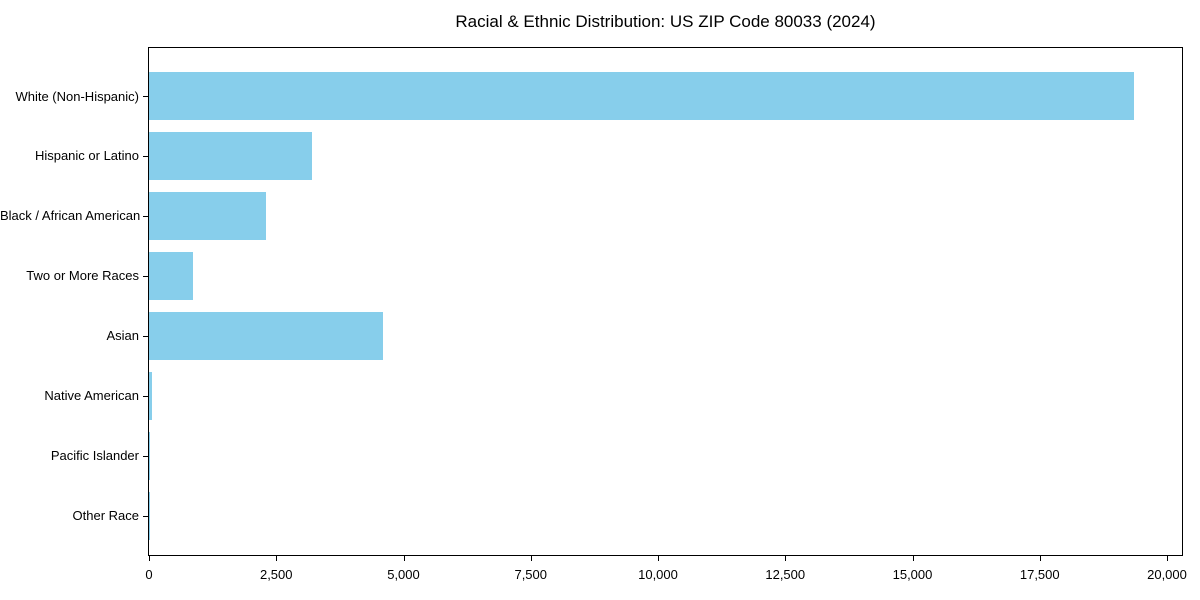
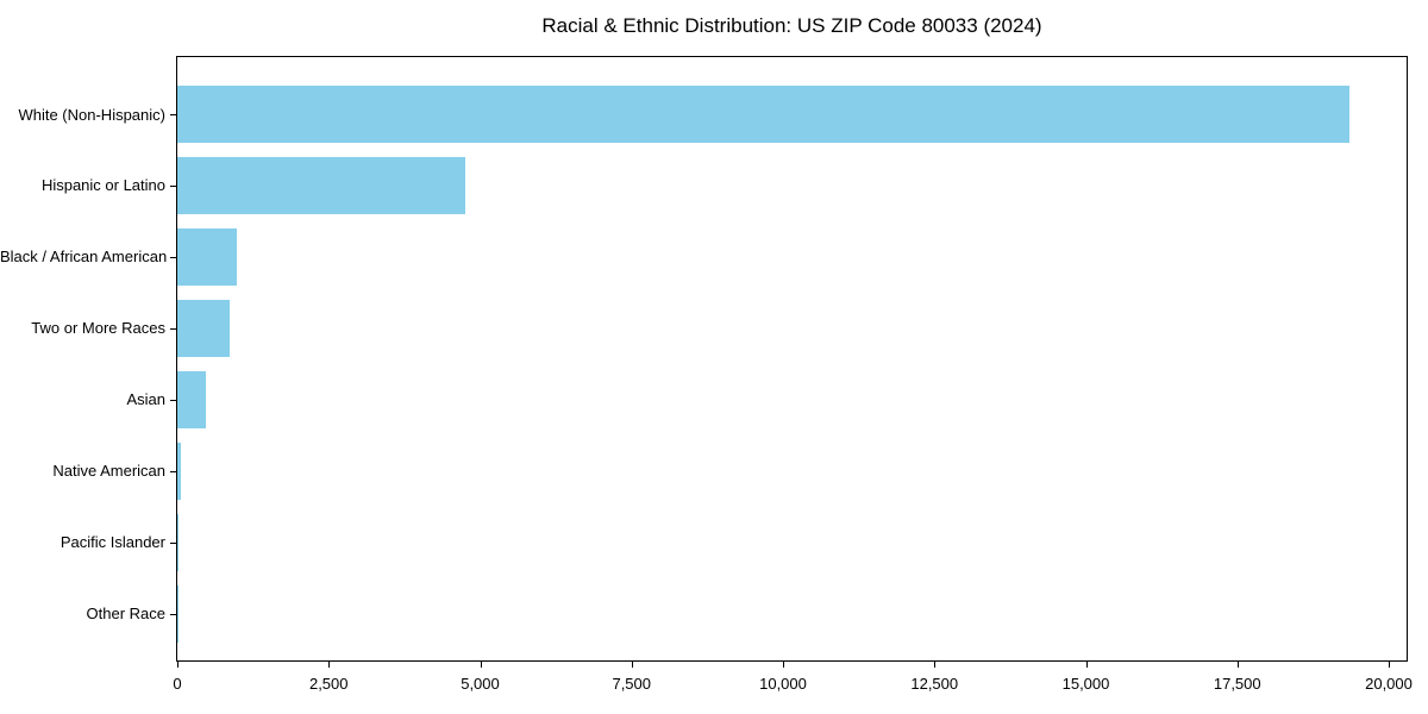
Hispanic or Latino: 3200 -> 4800
Black / African American: 2300 -> 1000
Asian: 4600 -> 500
